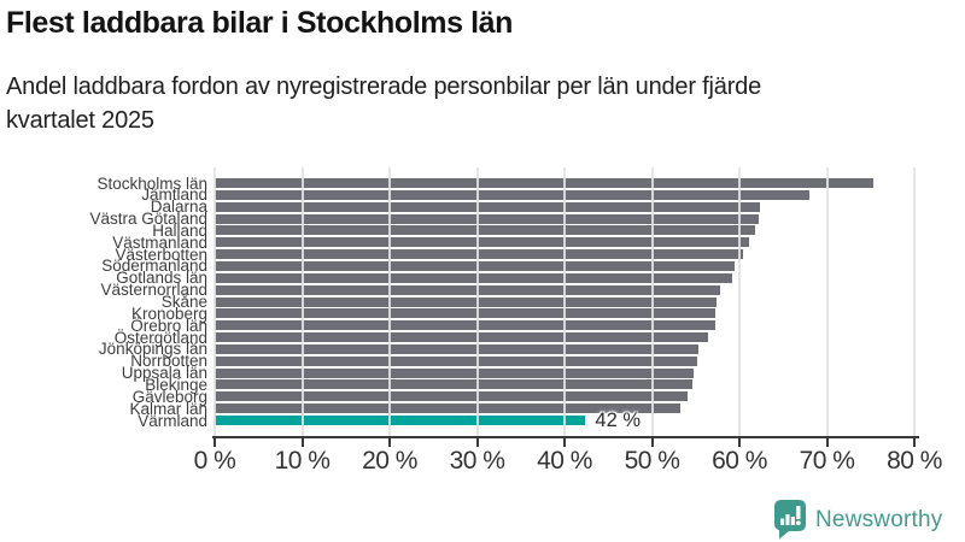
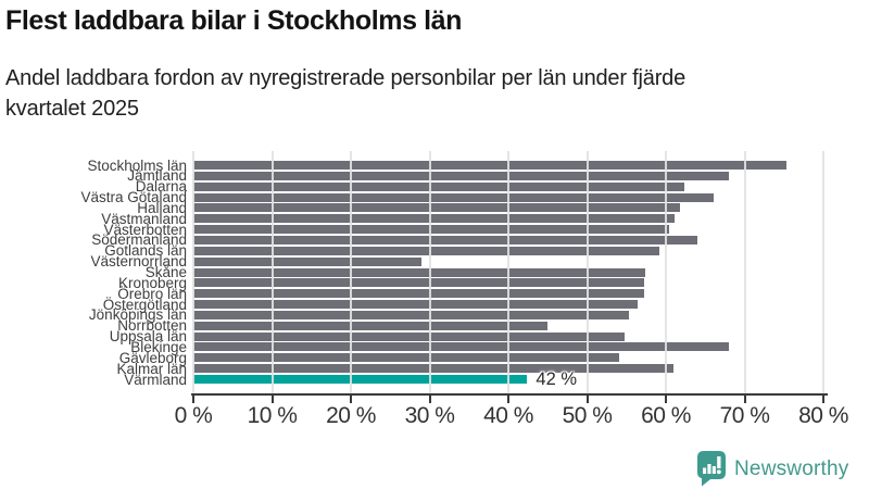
Västra Götaland: 62% -> 66%
Södermanland: 60% -> 64%
Västernorrland: 58% -> 29%
Norrbotten: 55% -> 45%
Blekinge: 55% -> 68%
Kalmar län: 53% -> 61%
